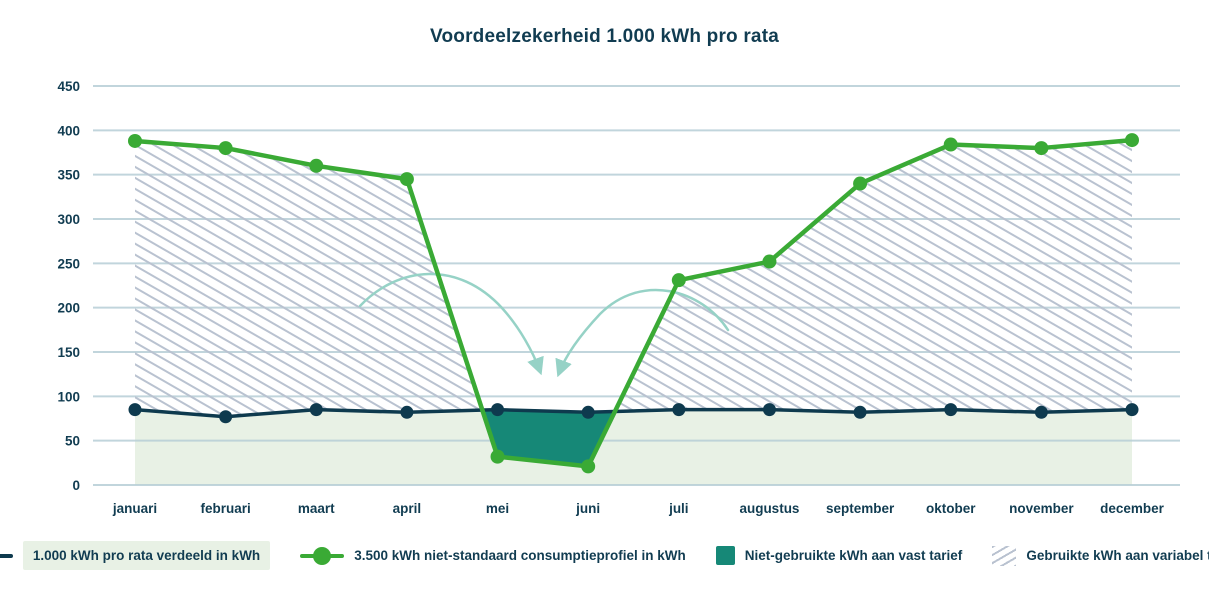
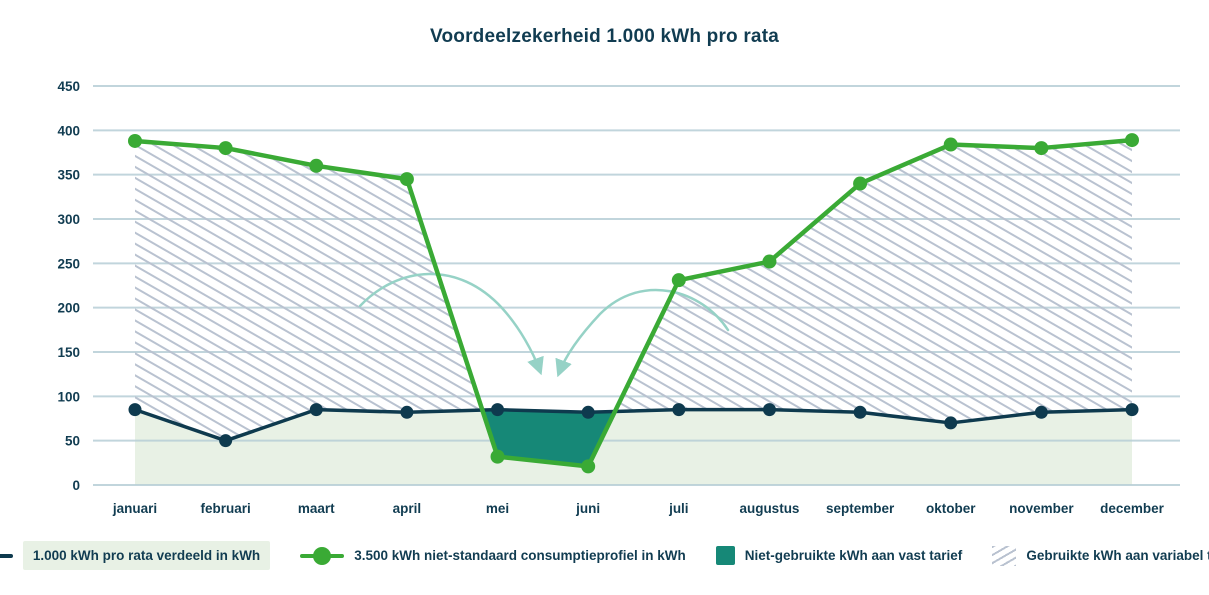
1.000 kWh pro rata verdeeld in kWh/februari: 80 -> 50
1.000 kWh pro rata verdeeld in kWh/oktober: 80 -> 70
